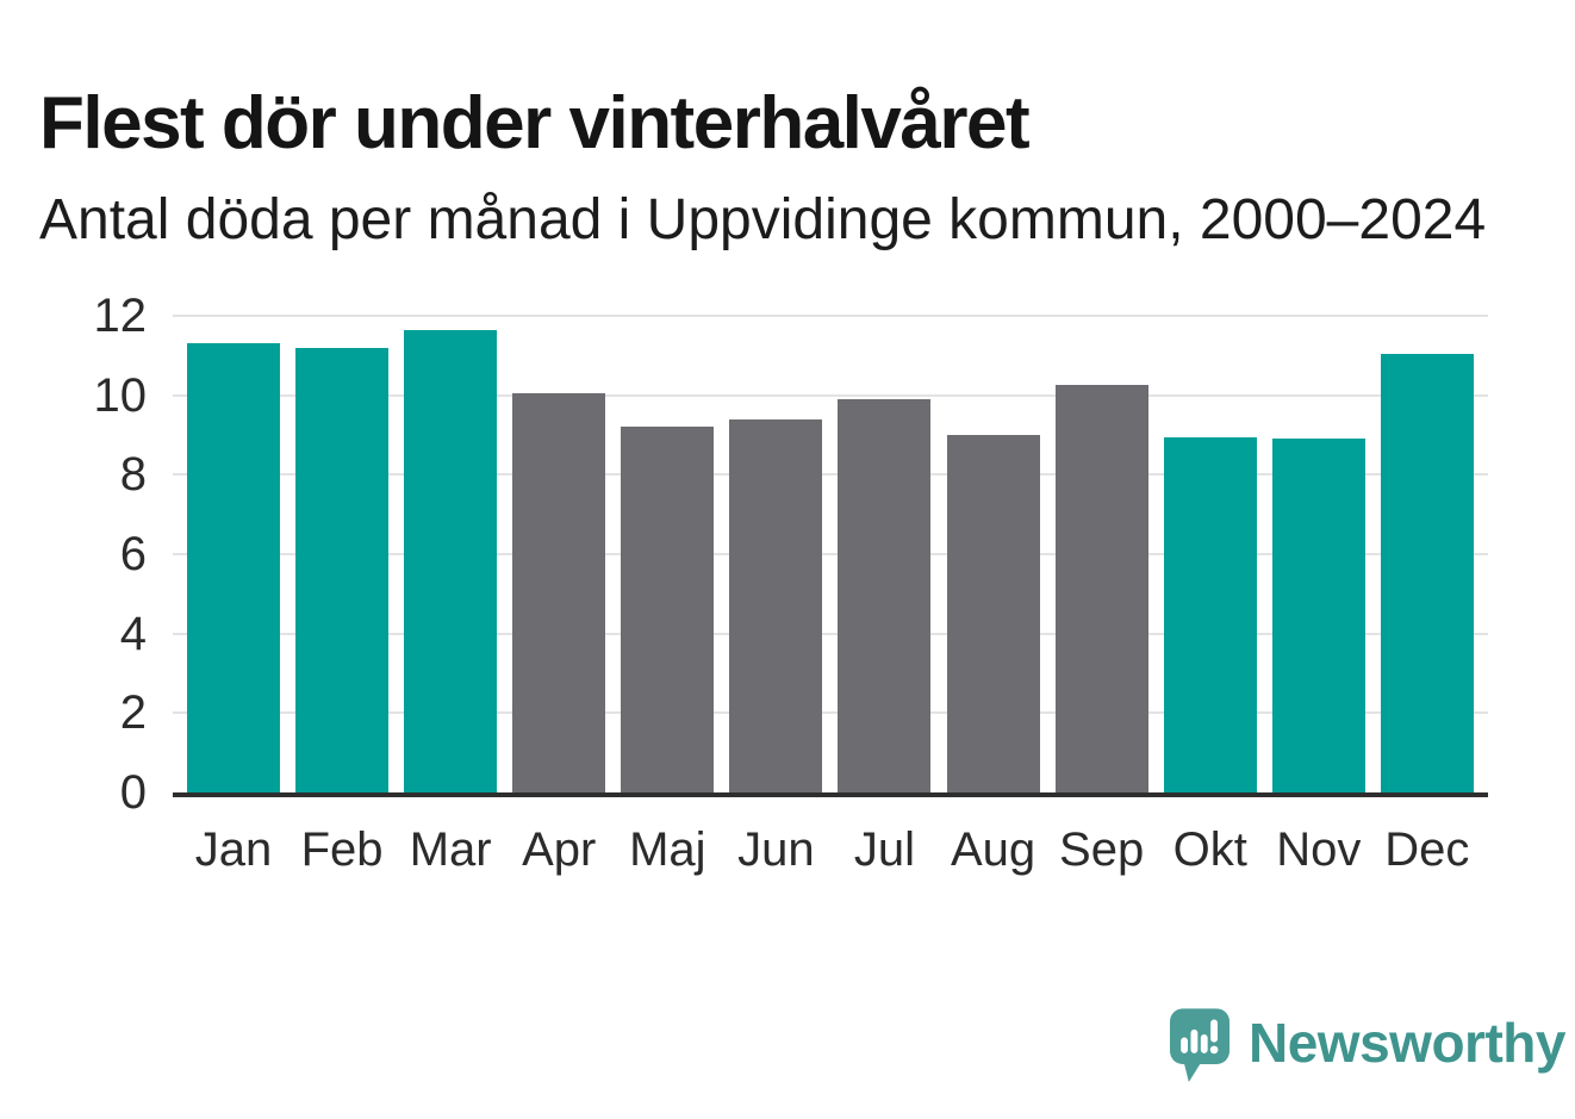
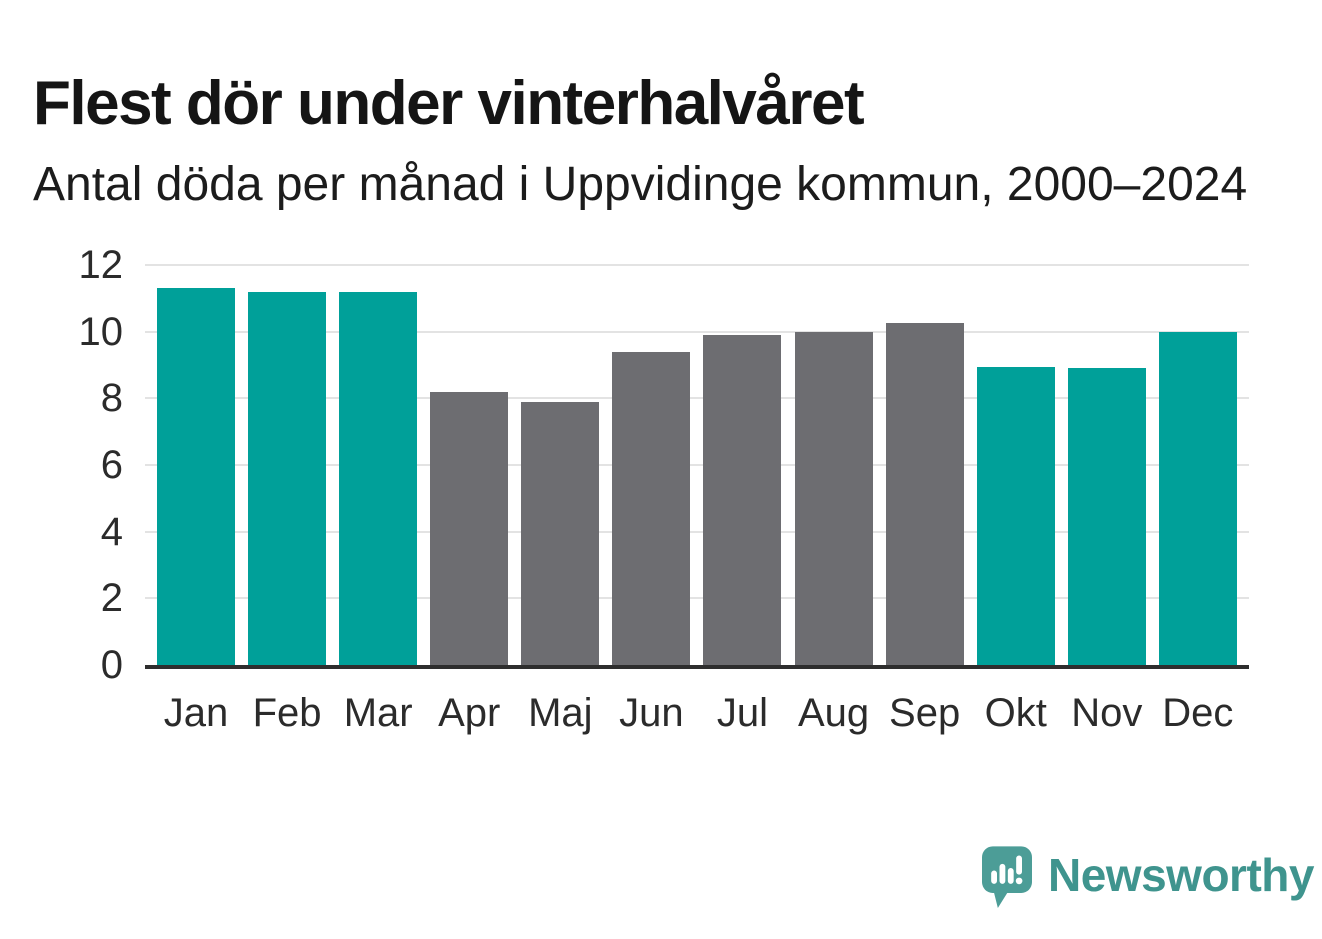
Mar: 11.7 -> 11.2
Apr: 10.1 -> 8.2
Maj: 9.2 -> 7.9
Aug: 9.0 -> 10.0
Dec: 11.1 -> 10.0
